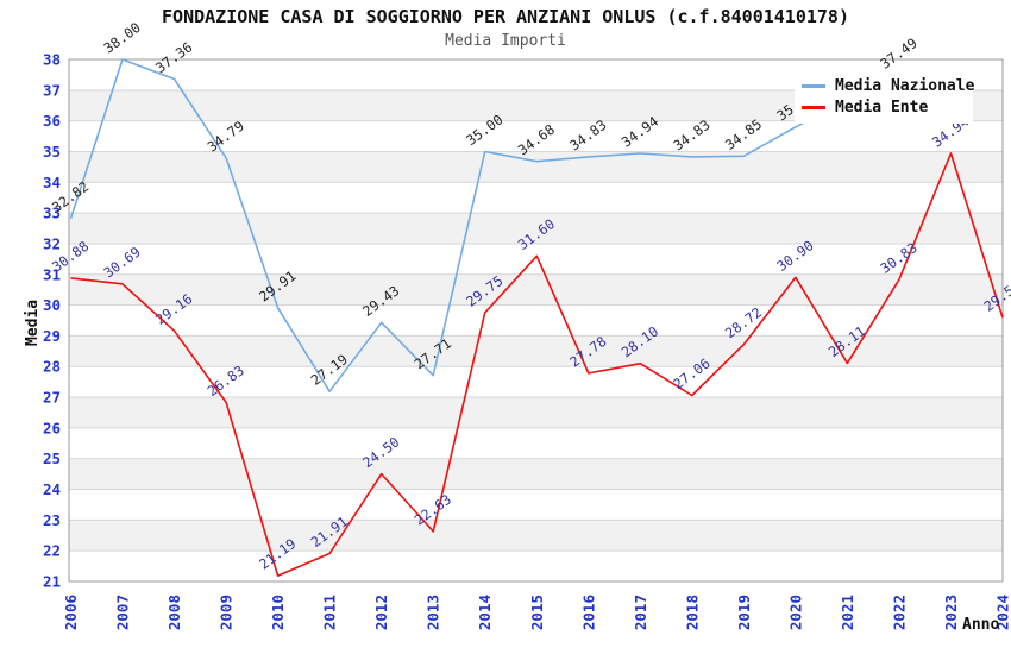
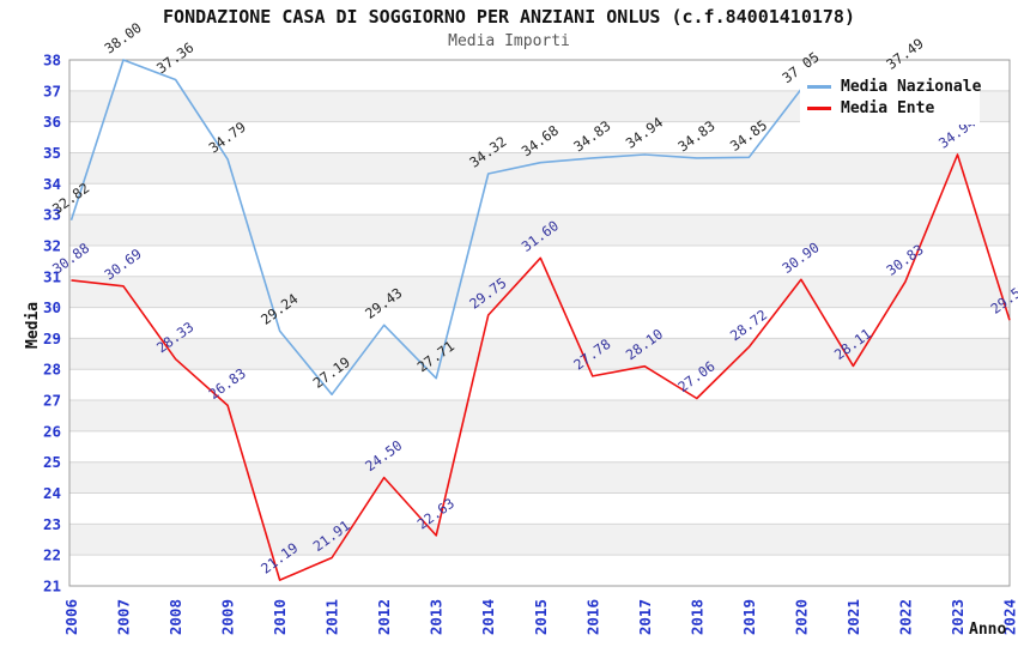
Media Ente/2008: 29.16 -> 28.33
Media Nazionale/2010: 29.91 -> 29.24
Media Nazionale/2014: 35.00 -> 34.32
Media Nazionale/2020: 35.80 -> 37.05
